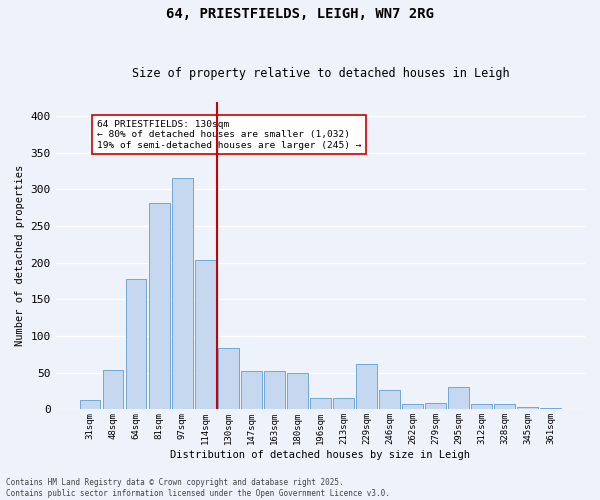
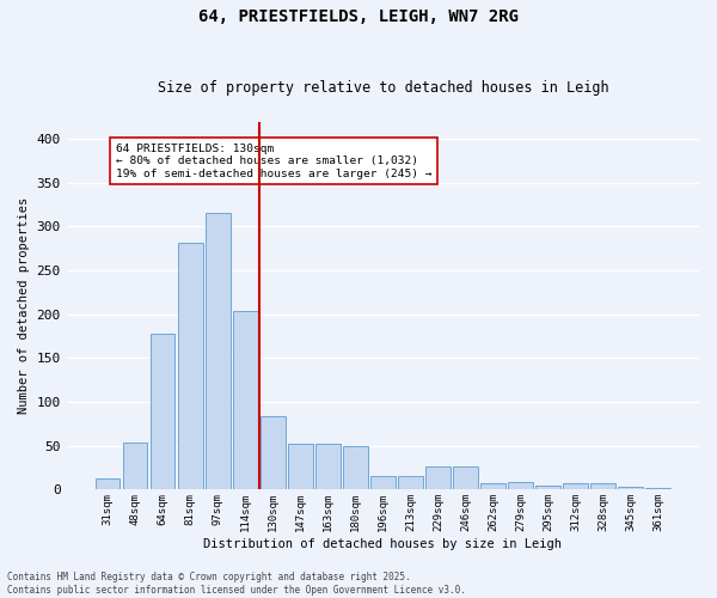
229sqm: 62 -> 26
295sqm: 30 -> 5
